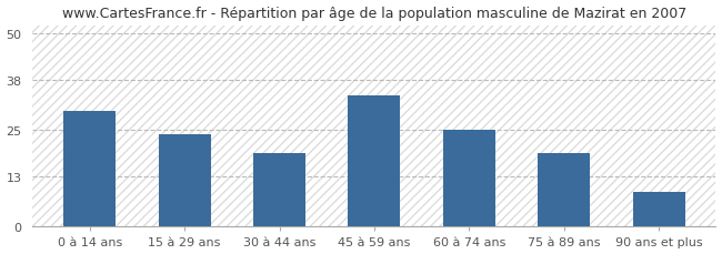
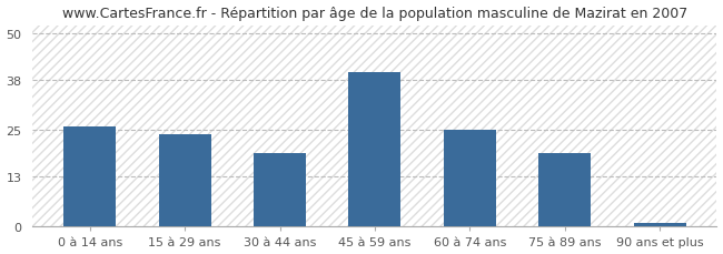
0 à 14 ans: 30 -> 26
45 à 59 ans: 34 -> 40
90 ans et plus: 9 -> 1
